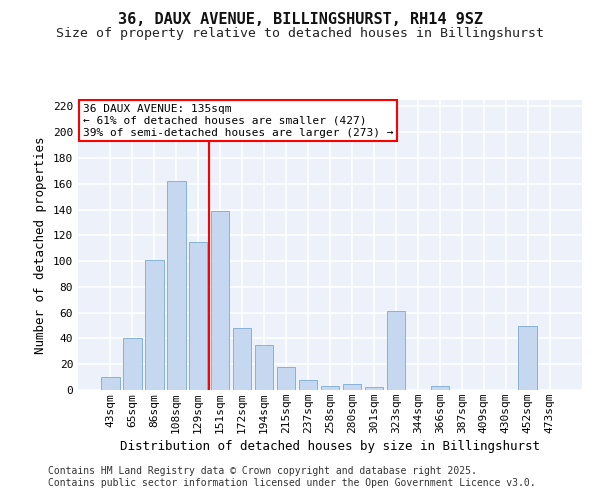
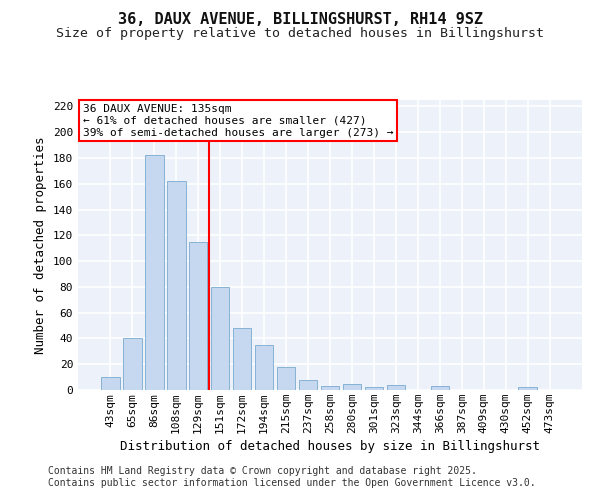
86sqm: 101 -> 182
151sqm: 139 -> 80
323sqm: 61 -> 4
452sqm: 50 -> 2
